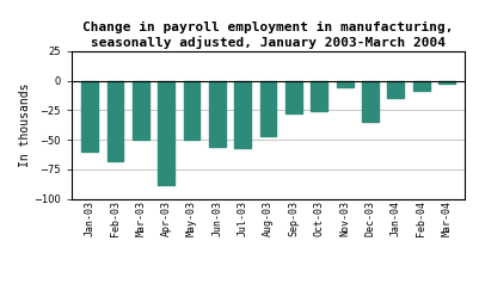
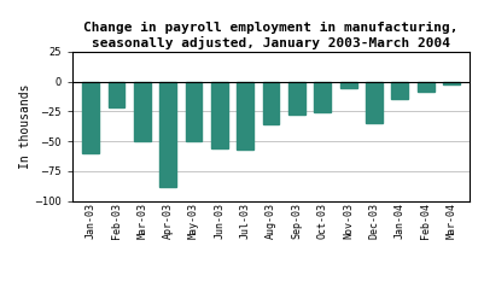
Feb-03: -68 -> -22
Aug-03: -47 -> -36
